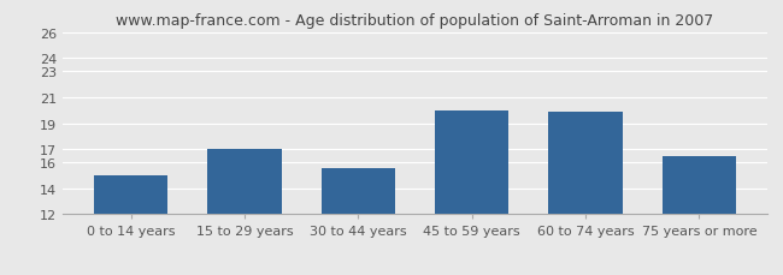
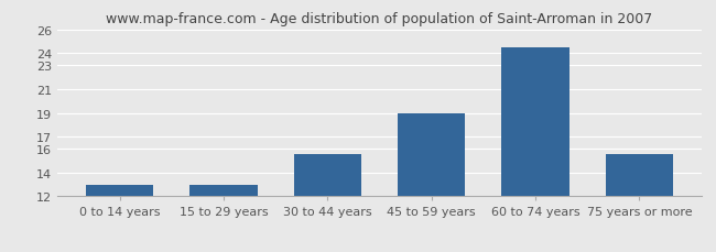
0 to 14 years: 15.0 -> 13.0
15 to 29 years: 17.0 -> 13.0
45 to 59 years: 20.0 -> 19.0
60 to 74 years: 19.9 -> 24.5
75 years or more: 16.5 -> 15.5
